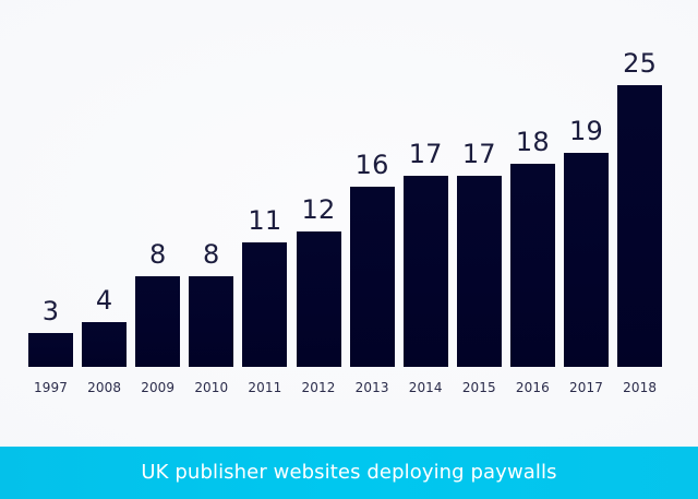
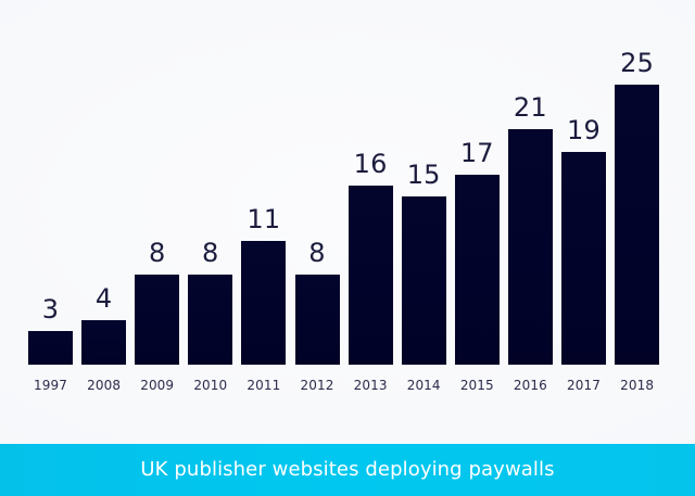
2012: 12 -> 8
2014: 17 -> 15
2016: 18 -> 21
